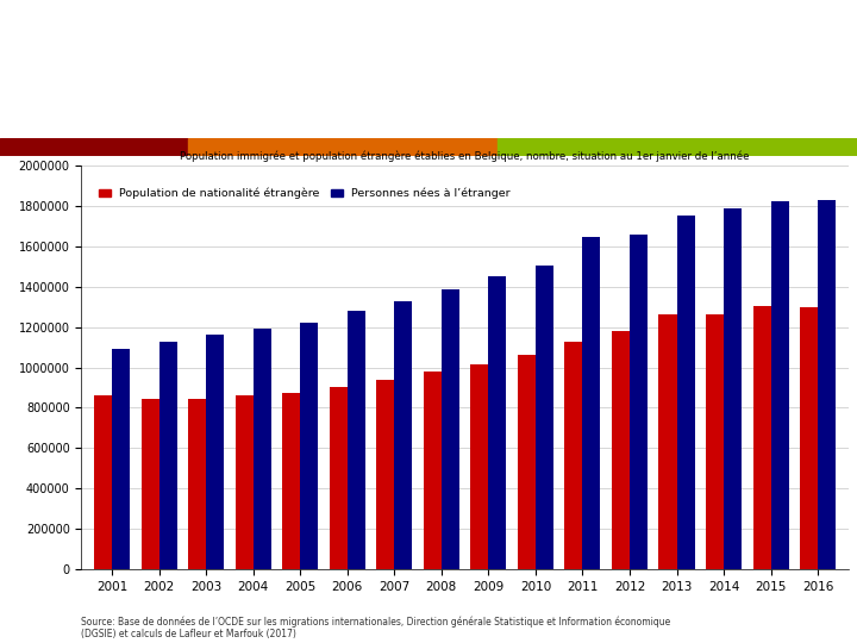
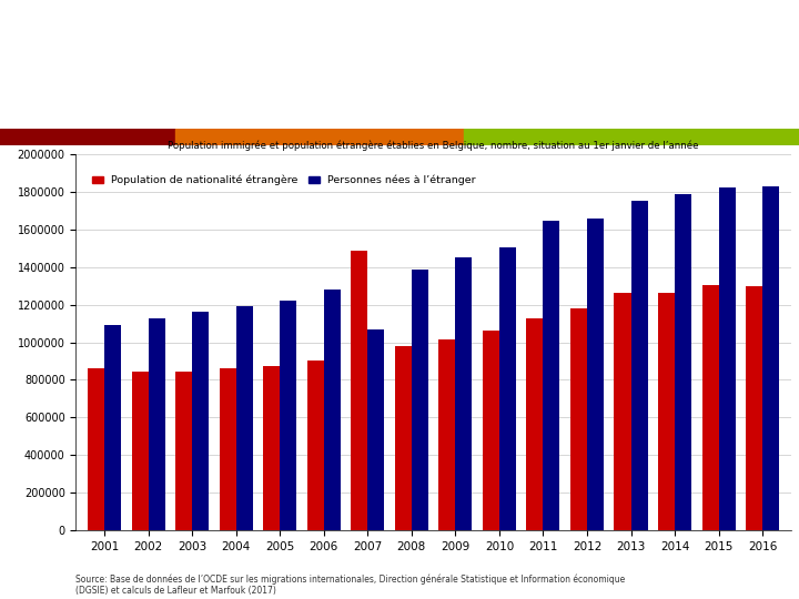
Population de nationalité étrangère/2007: 940000 -> 1490000
Personnes nées à l’étranger/2007: 1330000 -> 1070000
